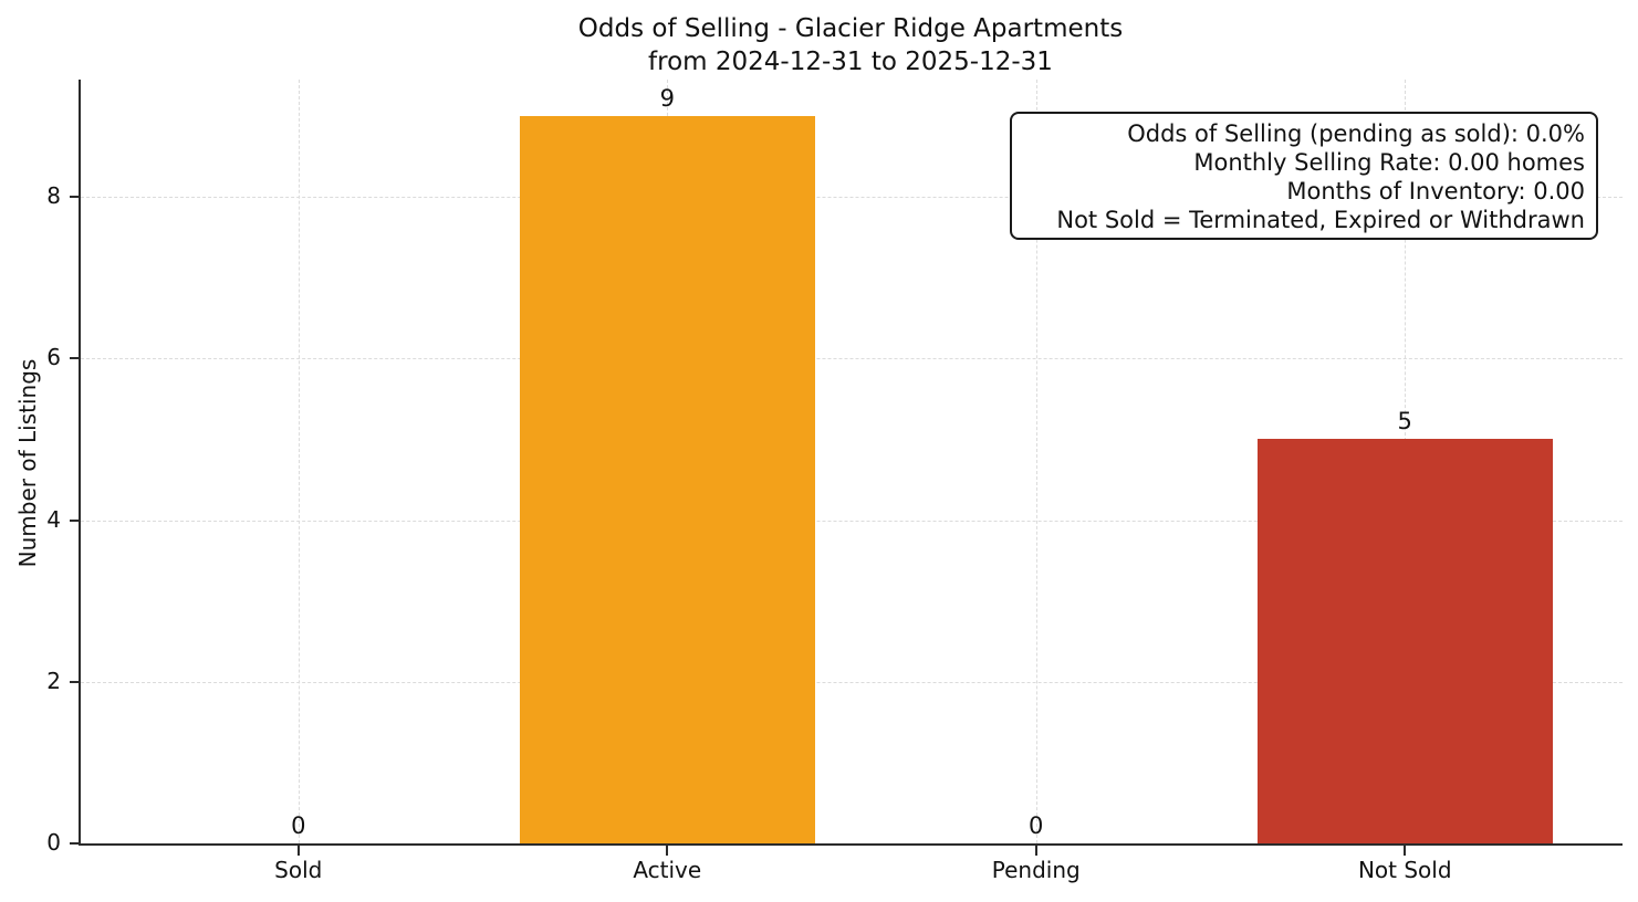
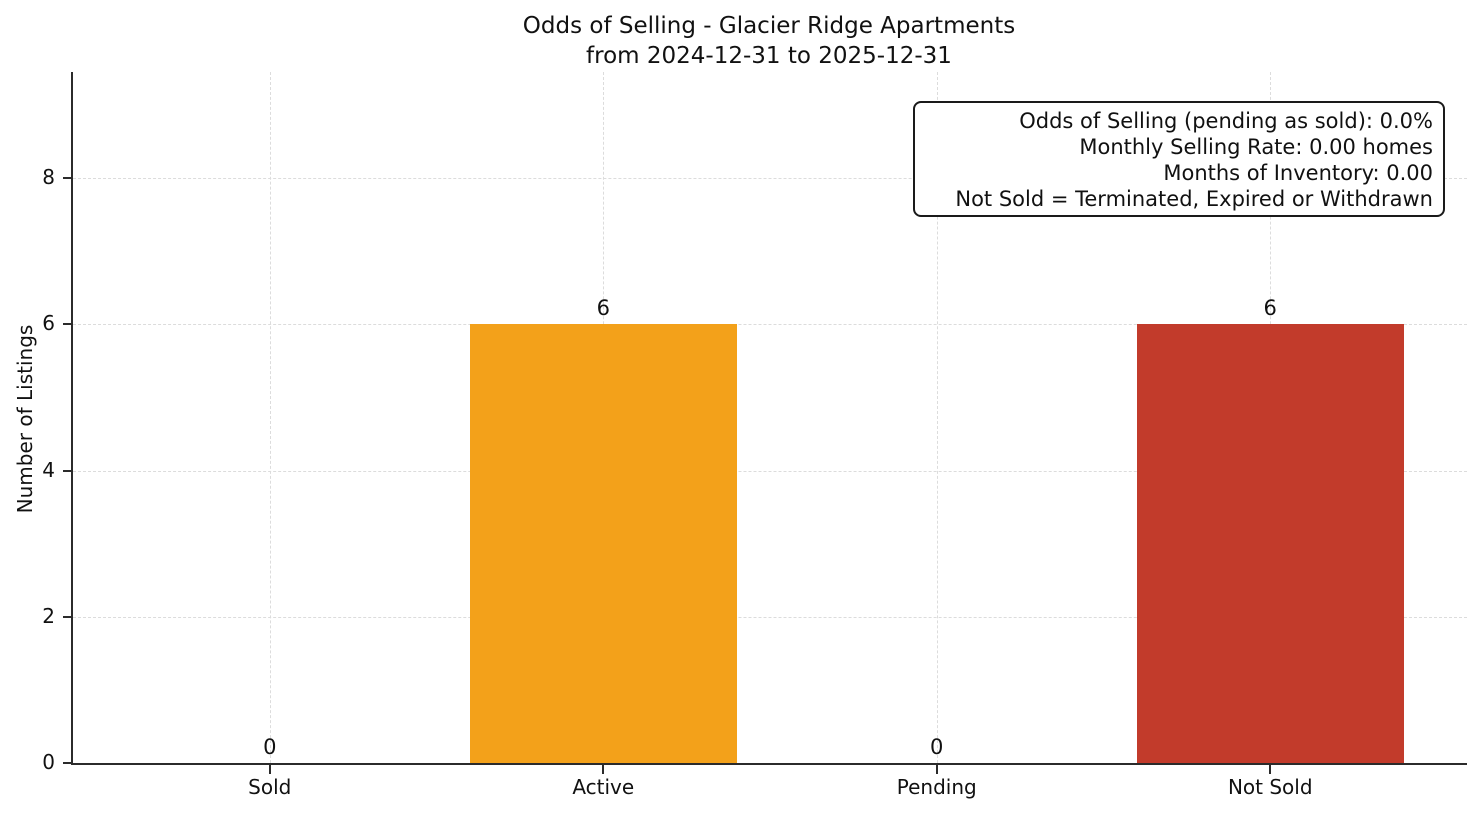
Active: 9 -> 6
Not Sold: 5 -> 6
